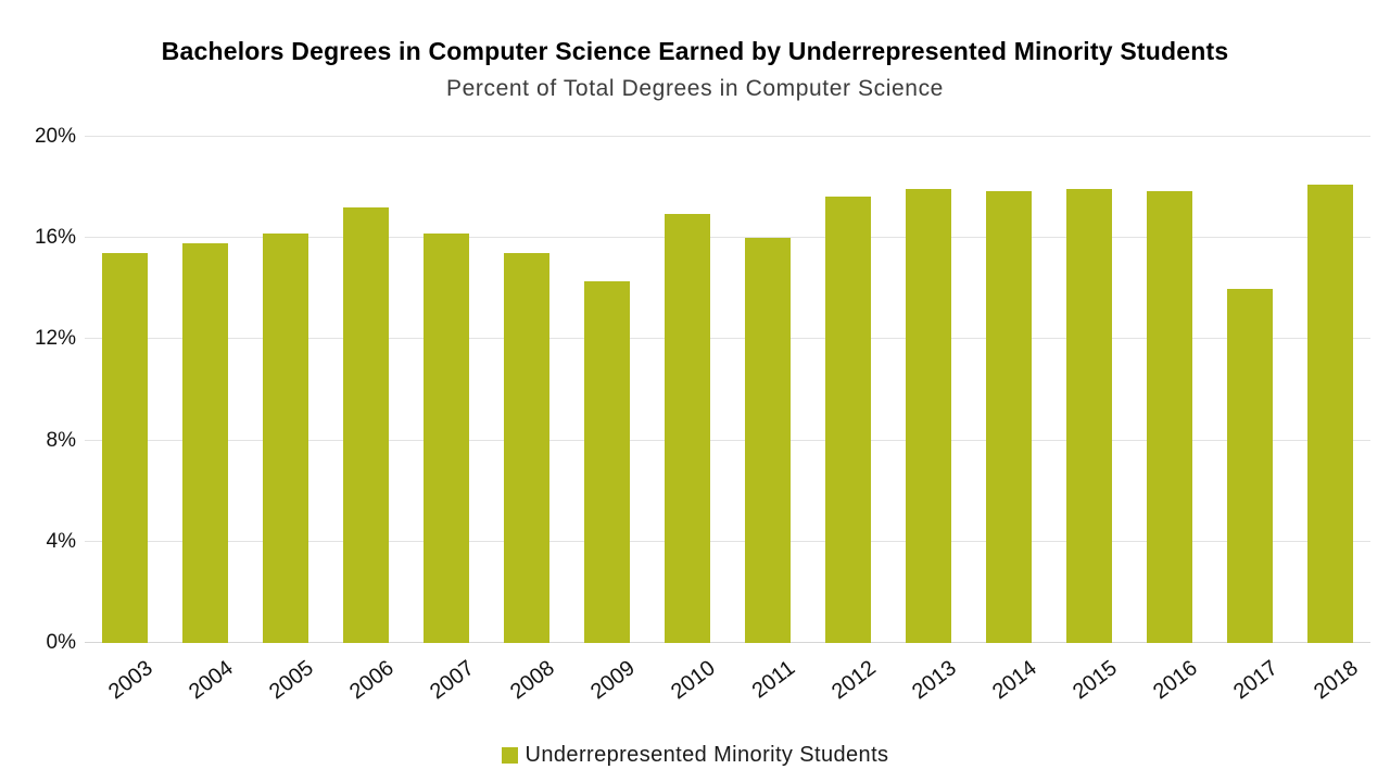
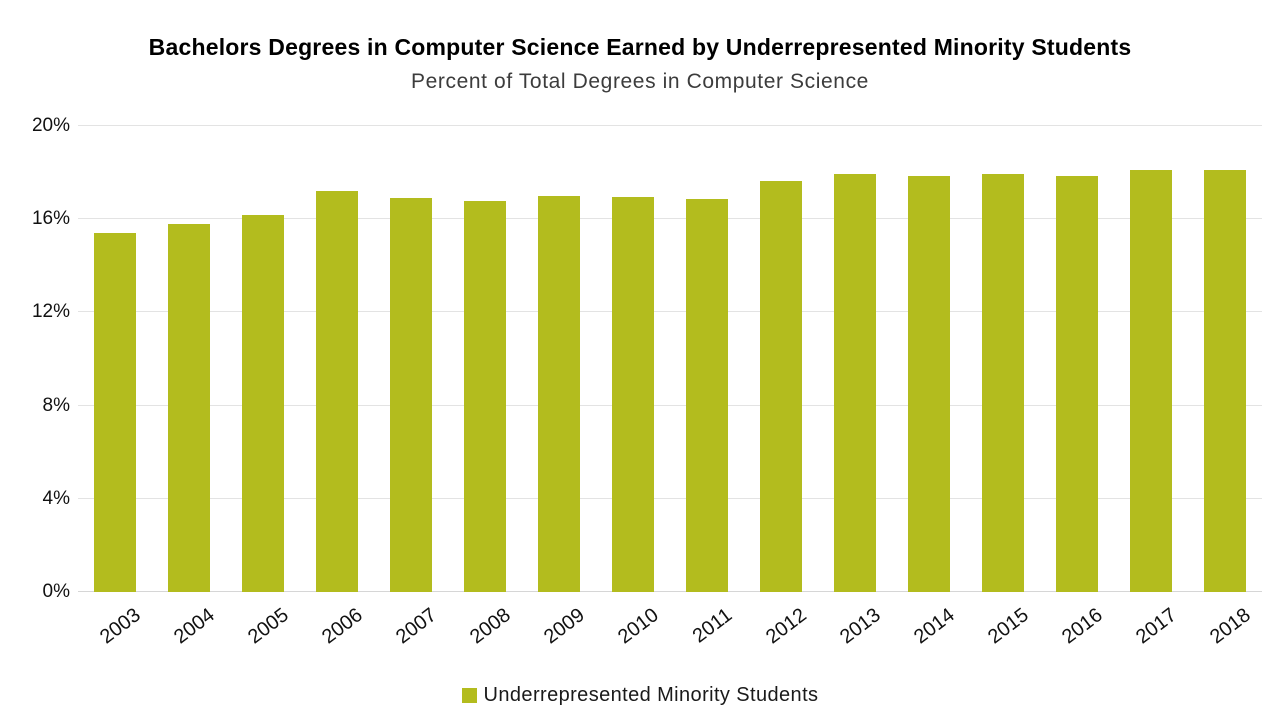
2007: 16.2% -> 16.9%
2008: 15.4% -> 16.8%
2009: 14.3% -> 17.0%
2011: 16.0% -> 16.9%
2017: 14.0% -> 18.1%
